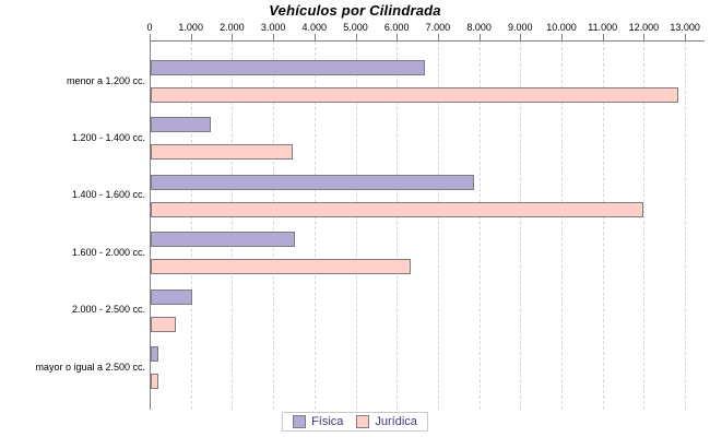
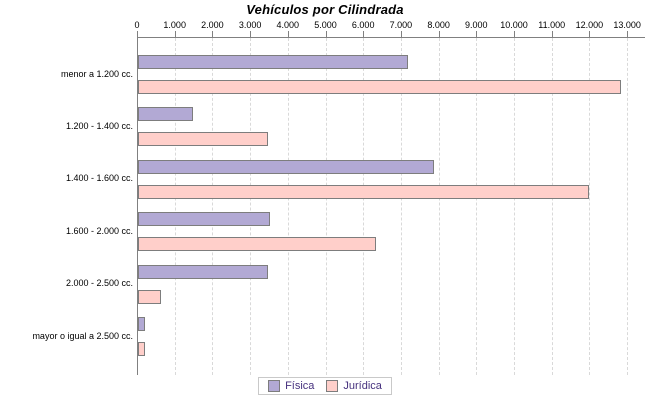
Física/menor a 1.200 cc.: 6600 -> 7100
Física/2.000 - 2.500 cc.: 1000 -> 3400
